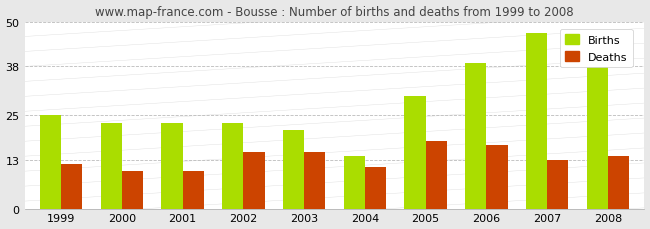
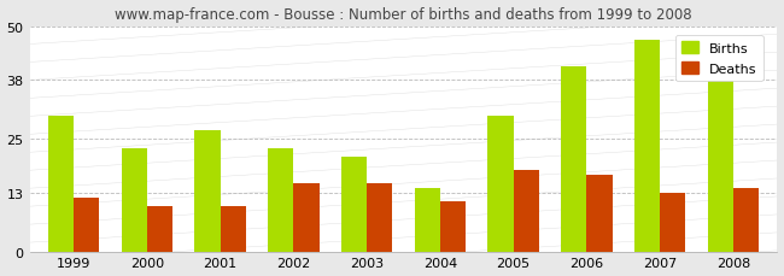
Births/1999: 25 -> 30
Births/2001: 23 -> 27
Births/2006: 39 -> 41
